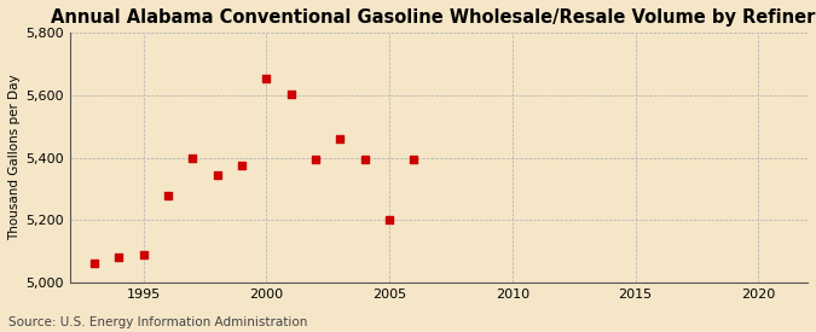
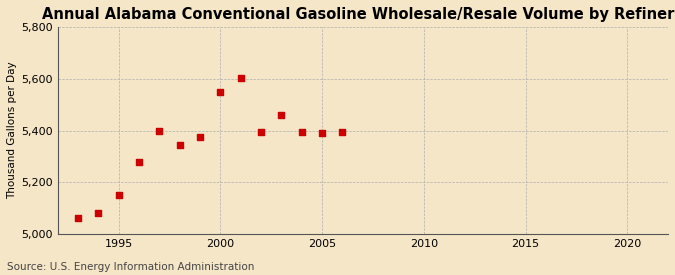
1995: 5,090 -> 5,150
2000: 5,655 -> 5,550
2005: 5,200 -> 5,390
